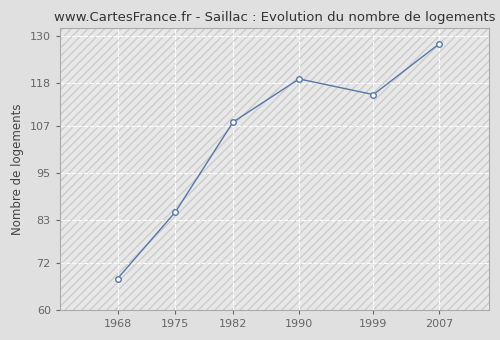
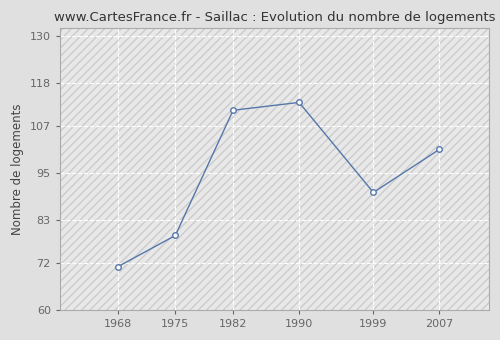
1968: 68 -> 71
1975: 85 -> 79
1982: 108 -> 111
1990: 119 -> 113
1999: 115 -> 90
2007: 128 -> 101
